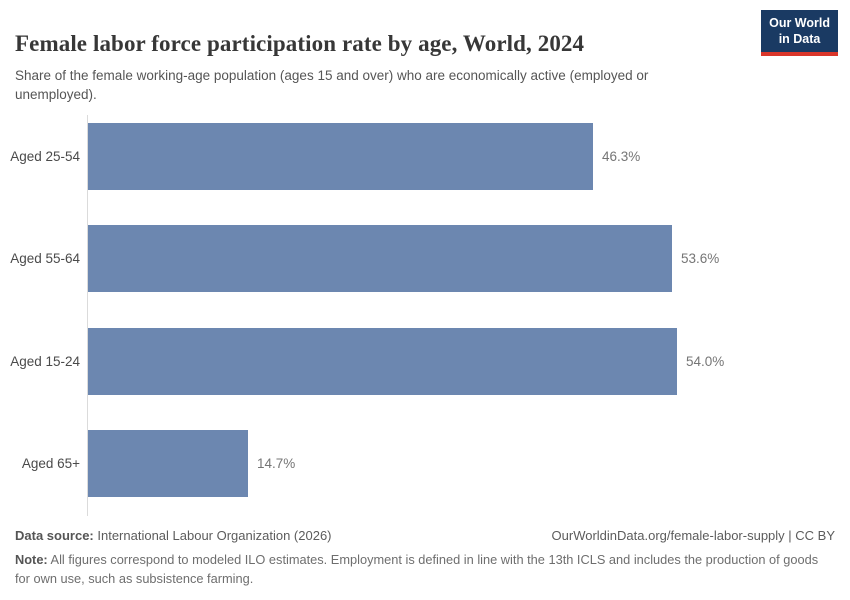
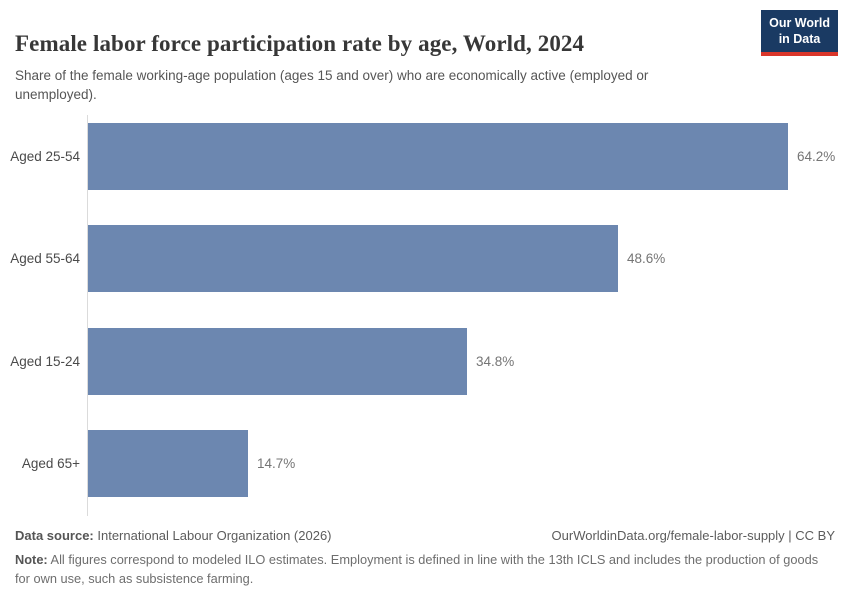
Aged 25-54: 46.3% -> 64.2%
Aged 55-64: 53.6% -> 48.6%
Aged 15-24: 54.0% -> 34.8%
